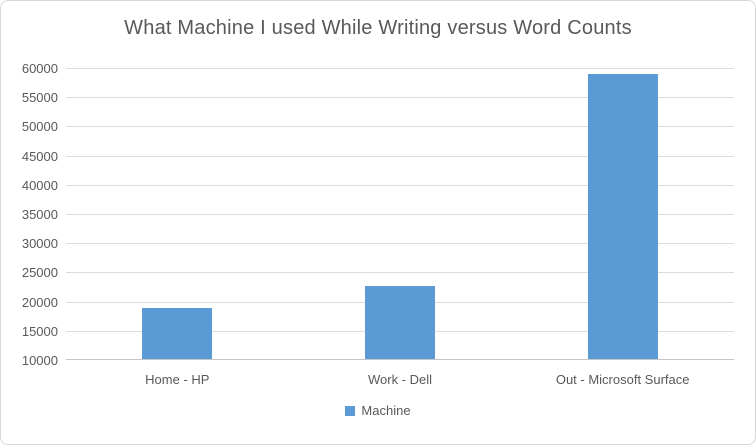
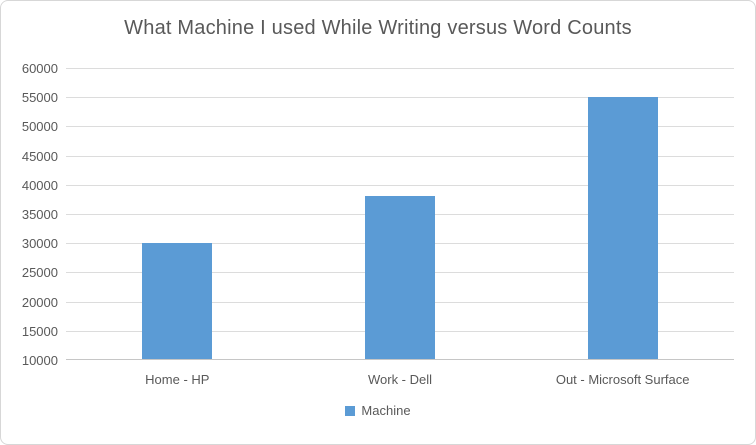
Home - HP: 19000 -> 30000
Work - Dell: 23000 -> 38000
Out - Microsoft Surface: 59000 -> 55000
